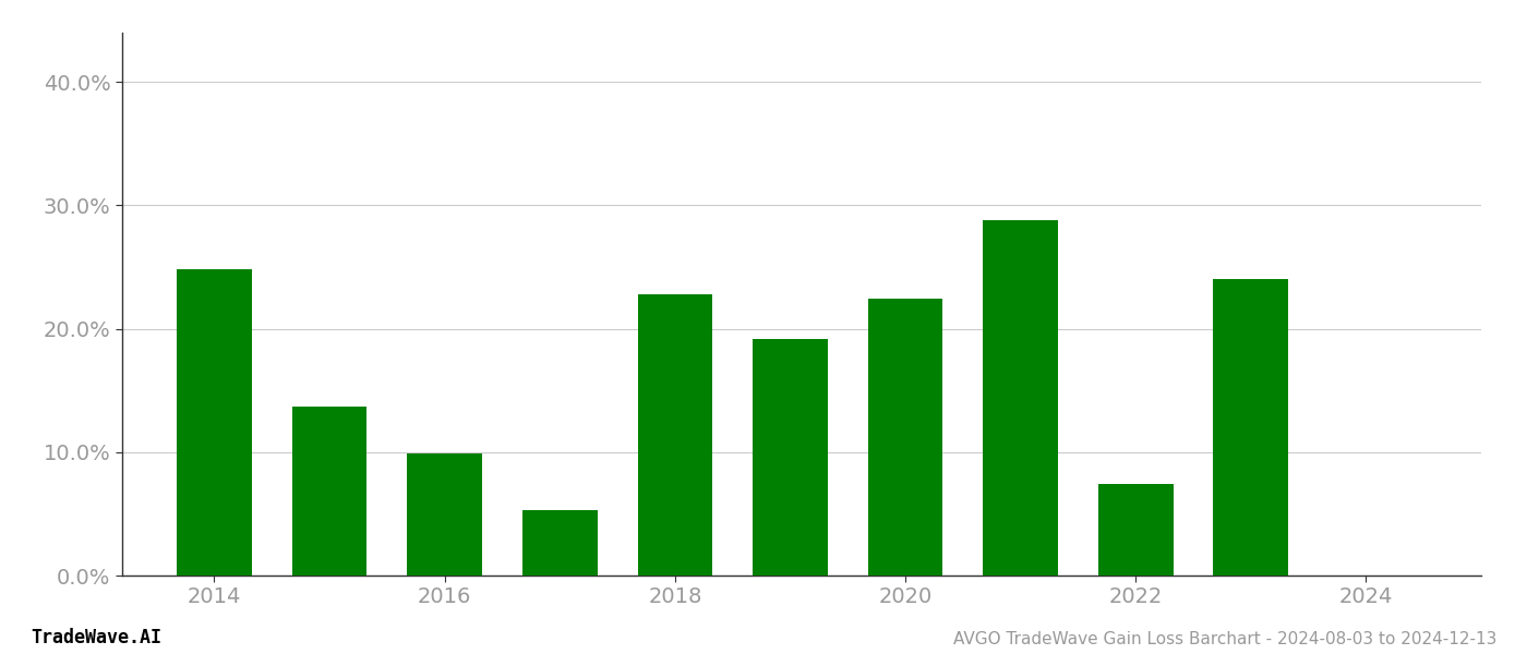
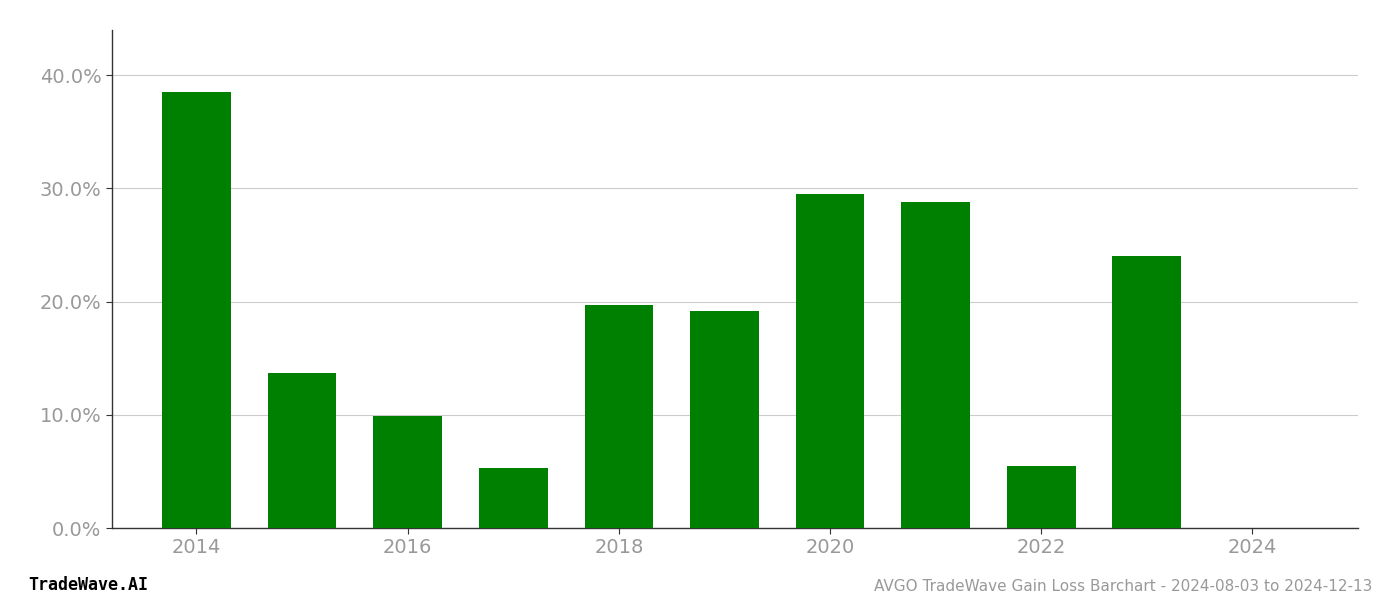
2014: 24.8% -> 38.5%
2018: 22.8% -> 19.7%
2020: 22.4% -> 29.5%
2022: 7.4% -> 5.5%
